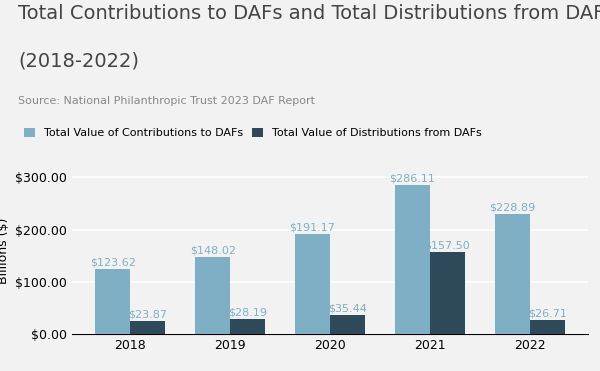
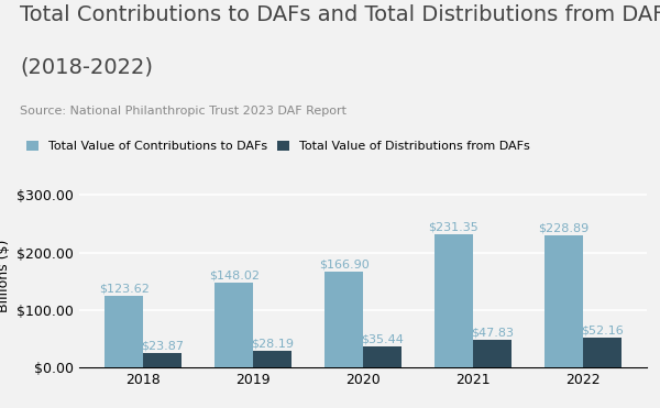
Total Value of Contributions to DAFs/2020: $191.17 -> $166.90
Total Value of Contributions to DAFs/2021: $286.11 -> $231.35
Total Value of Distributions from DAFs/2021: $157.50 -> $47.83
Total Value of Distributions from DAFs/2022: $26.71 -> $52.16
